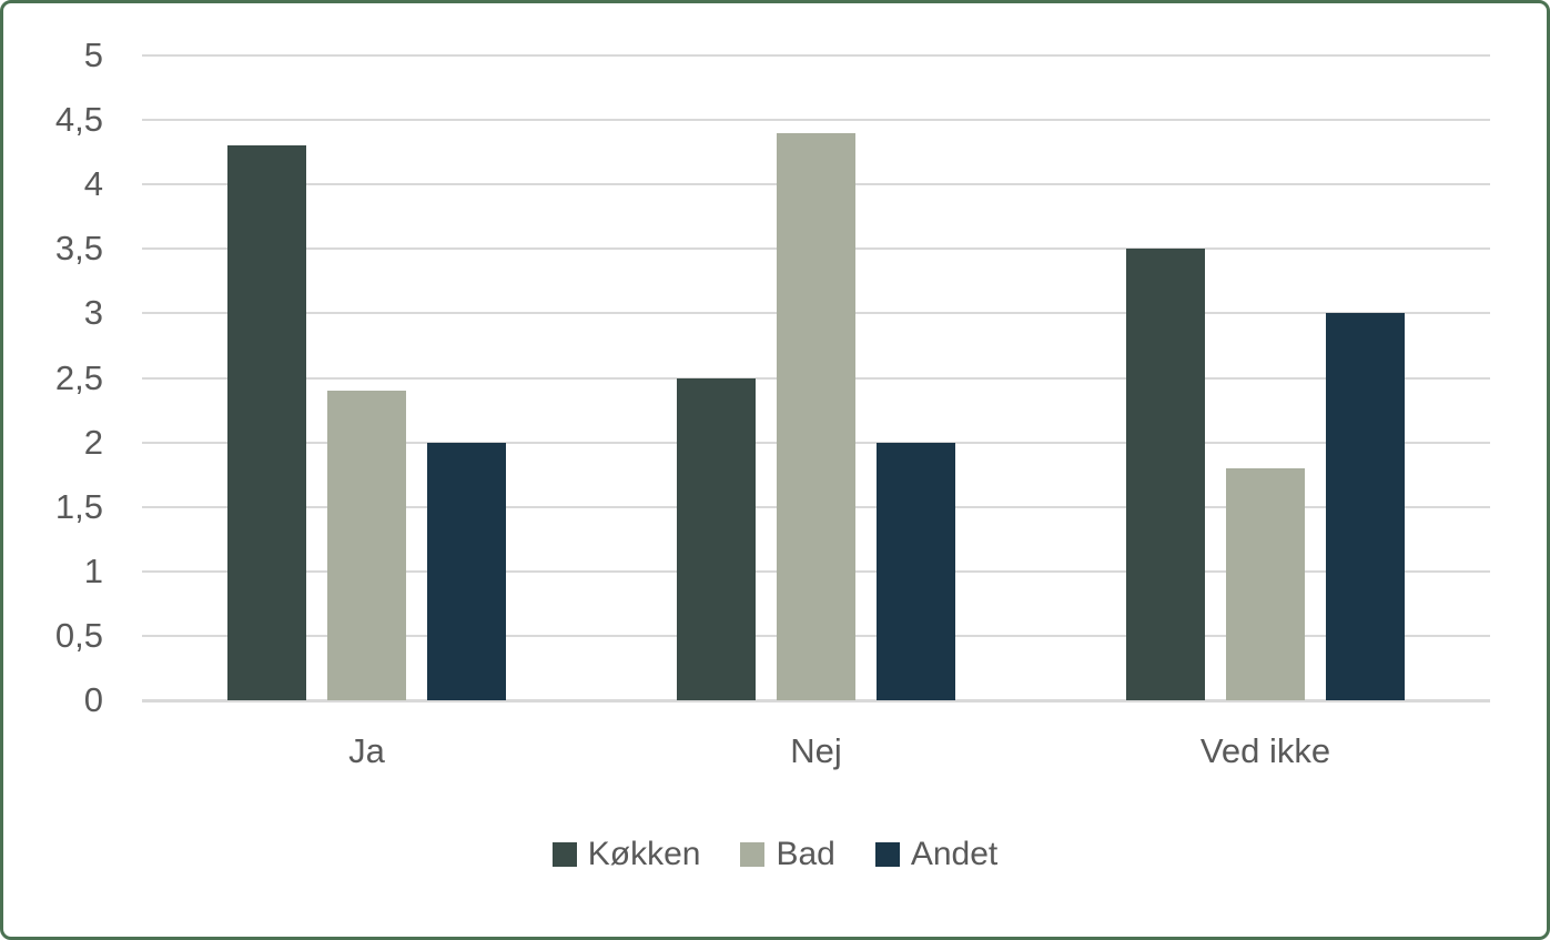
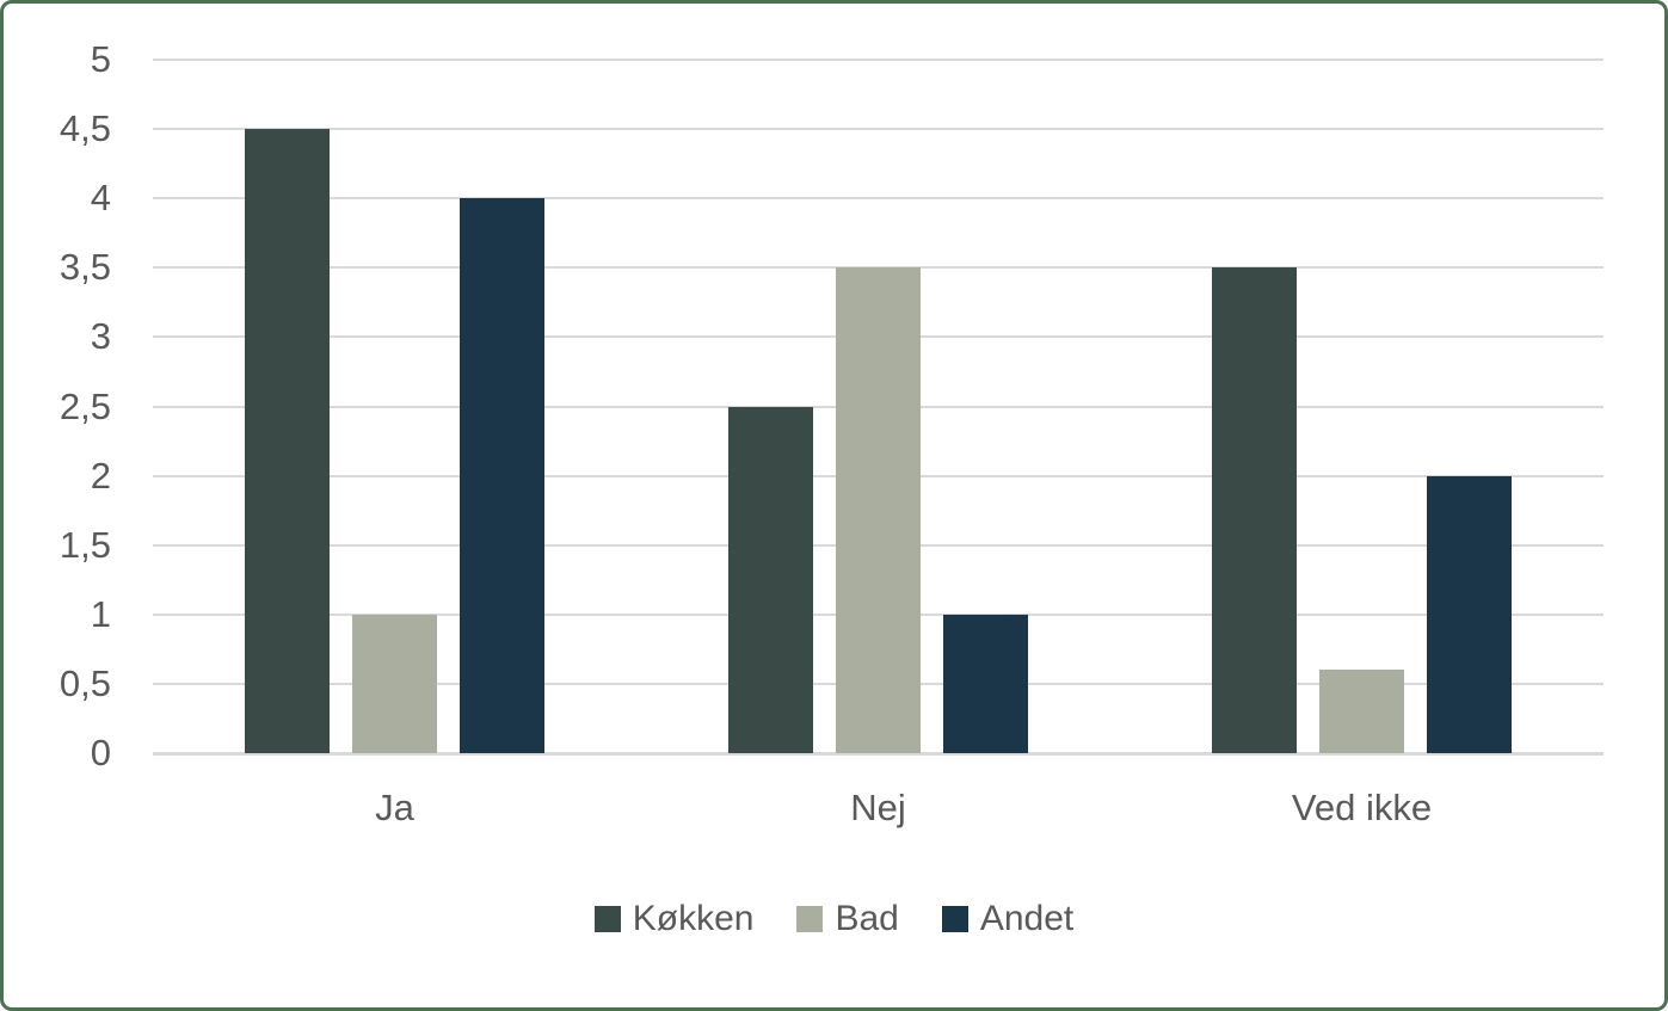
Køkken/Ja: 4.3 -> 4.5
Bad/Ja: 2.4 -> 1.0
Andet/Ja: 2 -> 4
Bad/Nej: 4.4 -> 3.5
Andet/Nej: 2 -> 1
Bad/Ved ikke: 1.8 -> 0.6
Andet/Ved ikke: 3 -> 2
